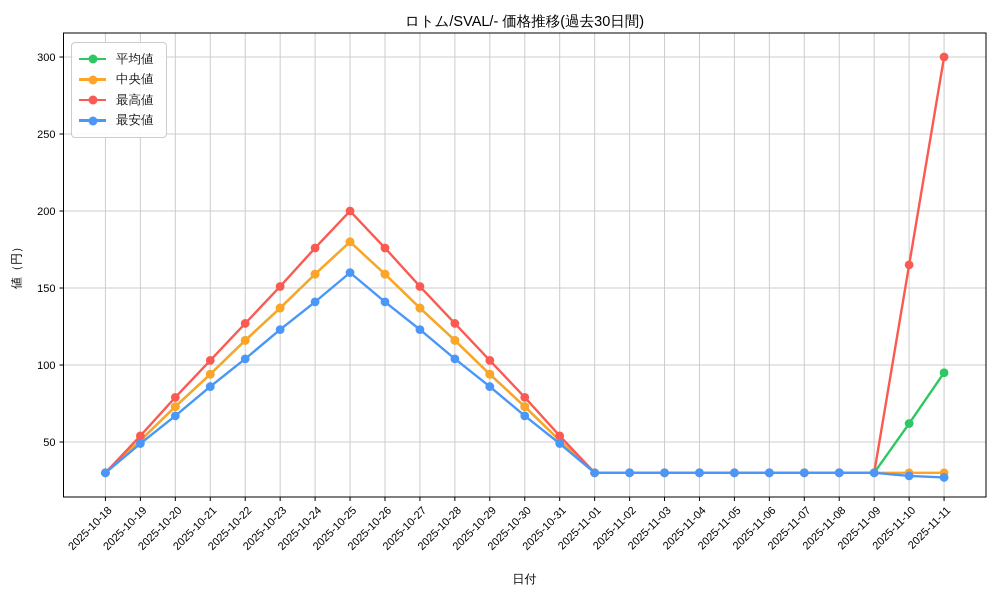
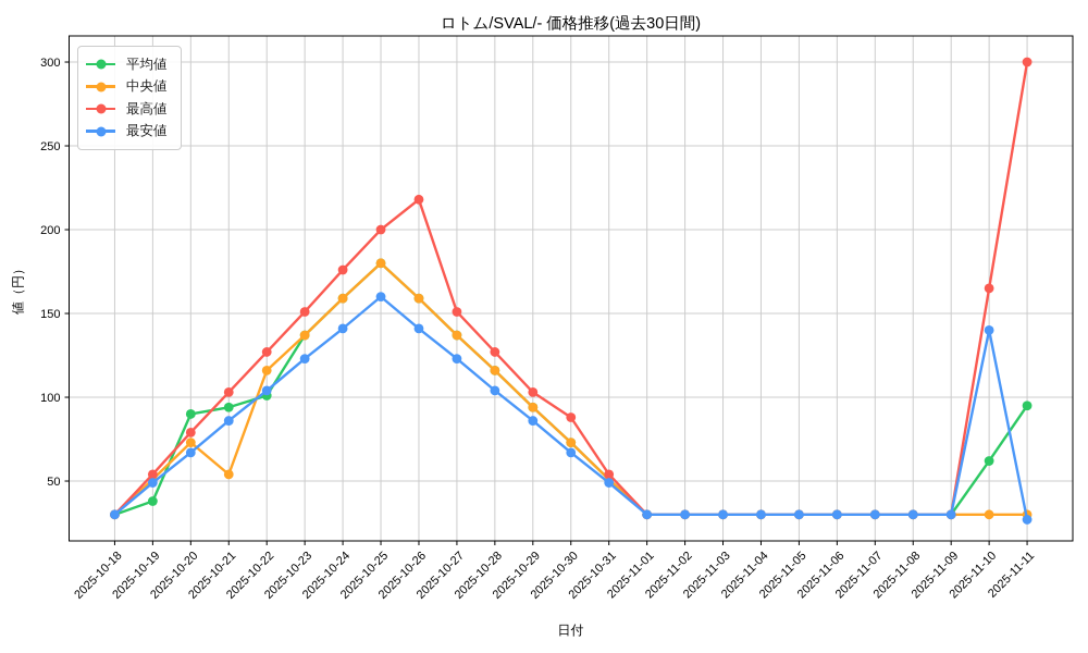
平均値/2025-10-19: 51 -> 38
平均値/2025-10-20: 73 -> 90
中央値/2025-10-21: 94 -> 54
平均値/2025-10-22: 116 -> 101
最高値/2025-10-26: 176 -> 218
最高値/2025-10-30: 79 -> 88
最安値/2025-11-10: 28 -> 140
